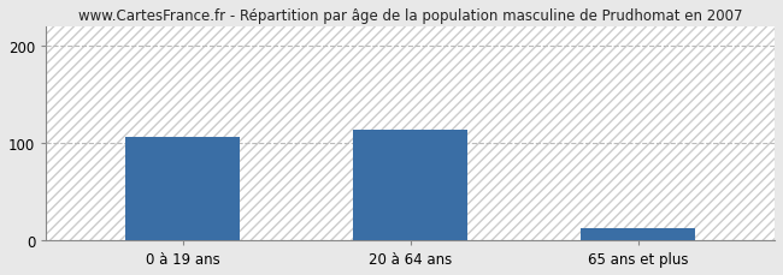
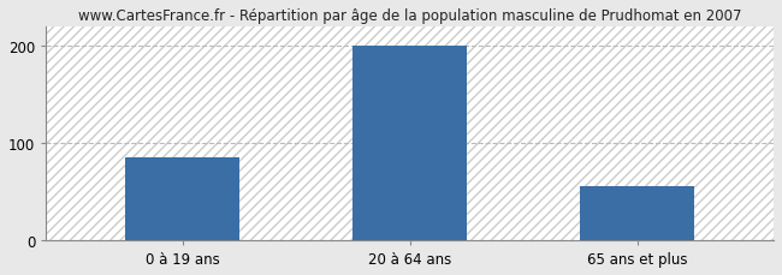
0 à 19 ans: 106 -> 85
20 à 64 ans: 114 -> 200
65 ans et plus: 12 -> 55
